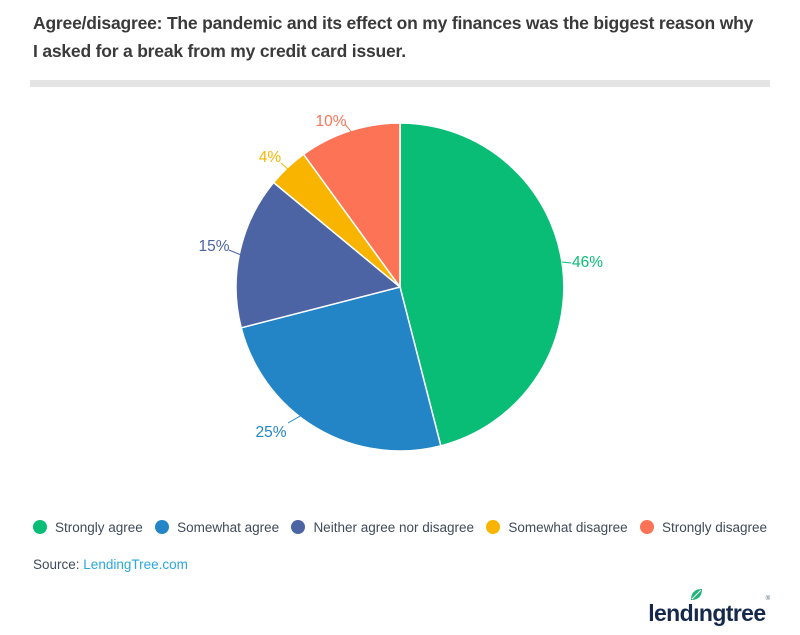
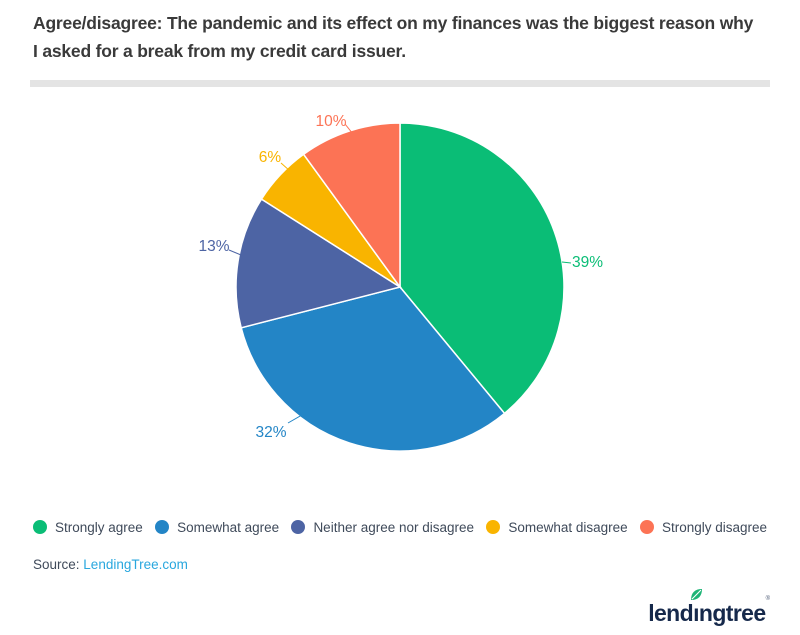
Strongly agree: 46% -> 39%
Somewhat agree: 25% -> 32%
Neither agree nor disagree: 15% -> 13%
Somewhat disagree: 4% -> 6%
